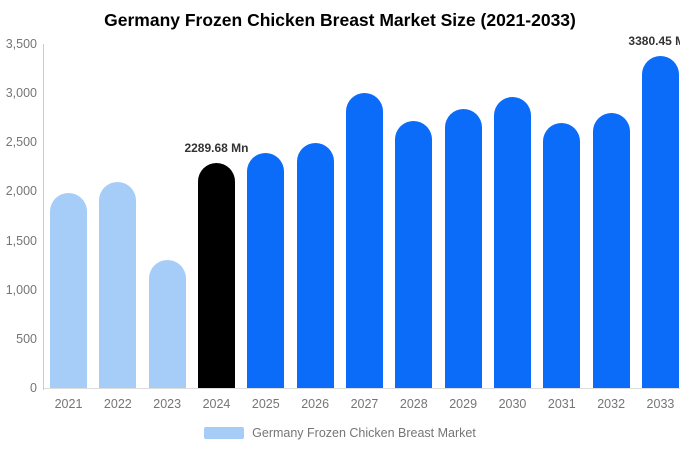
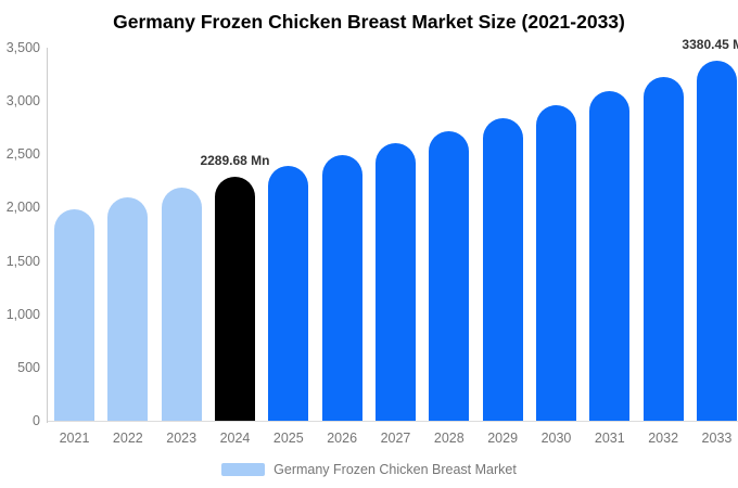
2023: 1300 -> 2200
2027: 3000 -> 2600
2031: 2700 -> 3100
2032: 2800 -> 3200
